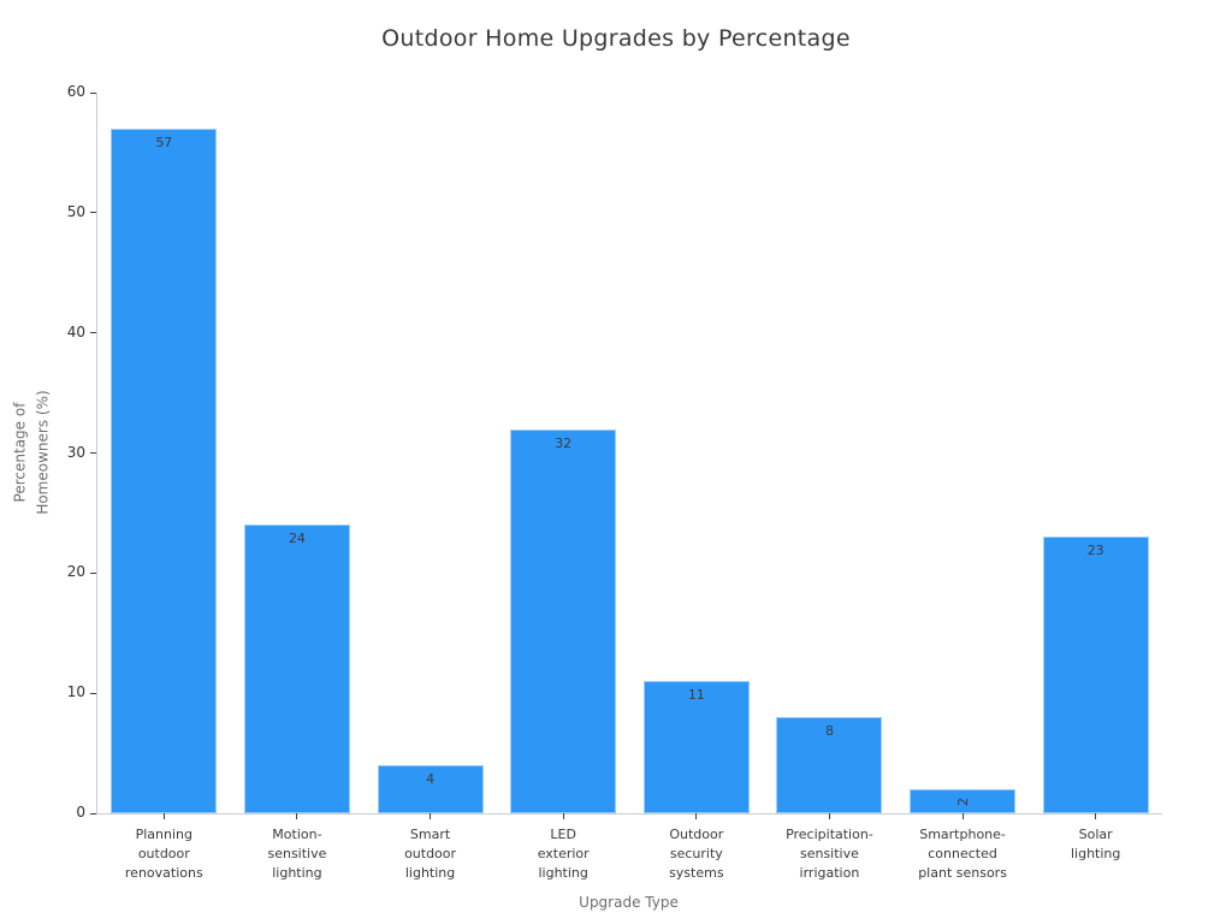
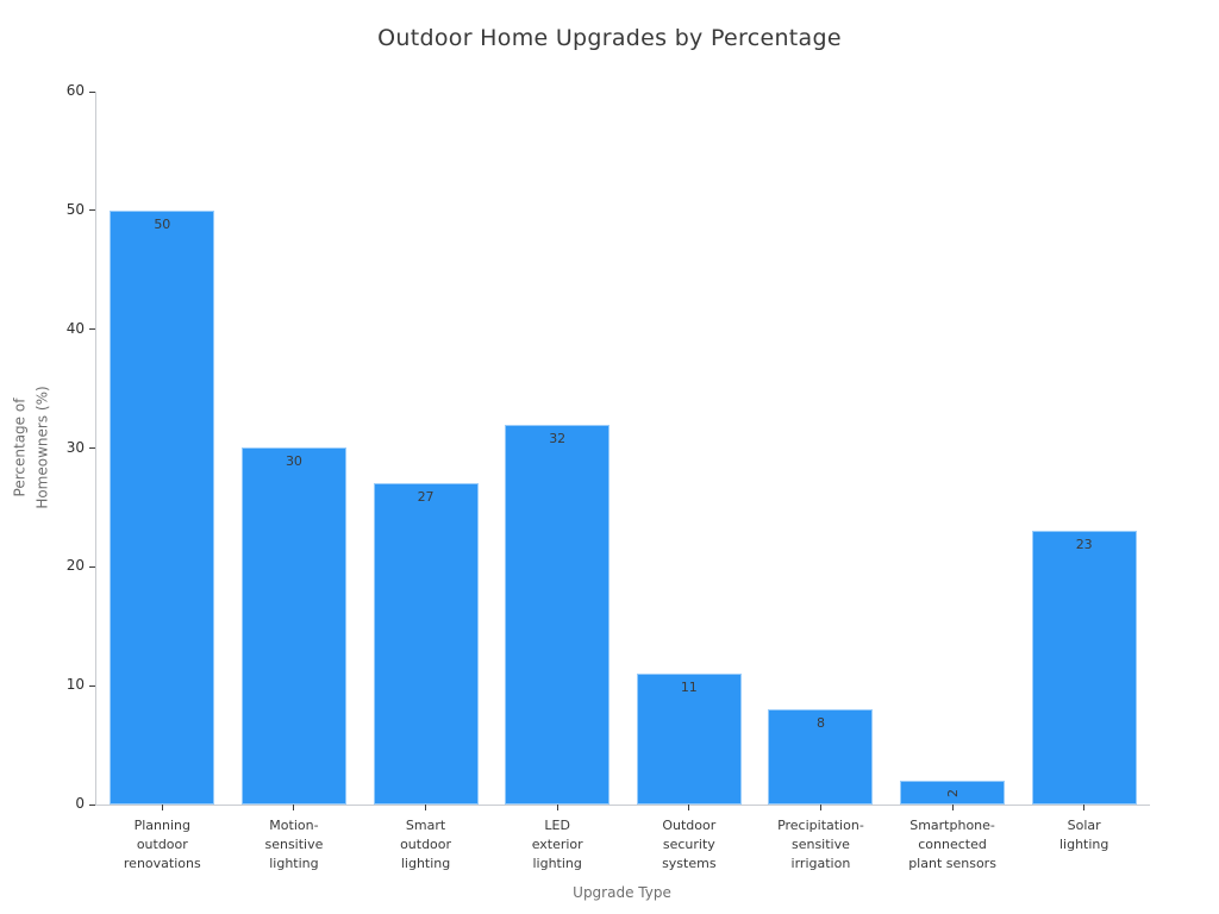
Planning outdoor renovations: 57 -> 50
Motion- sensitive lighting: 24 -> 30
Smart outdoor lighting: 4 -> 27
